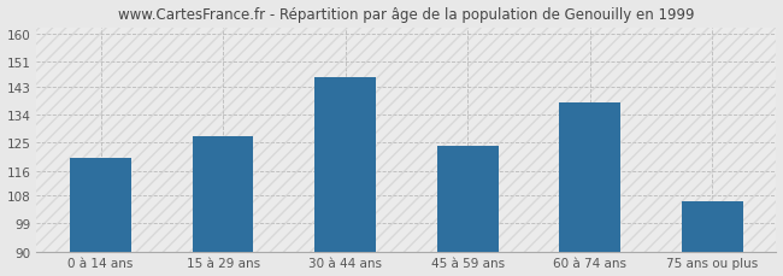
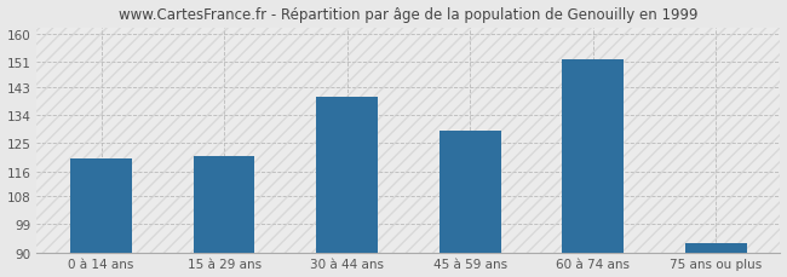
15 à 29 ans: 127 -> 121
30 à 44 ans: 146 -> 140
45 à 59 ans: 124 -> 129
60 à 74 ans: 138 -> 152
75 ans ou plus: 106 -> 93
